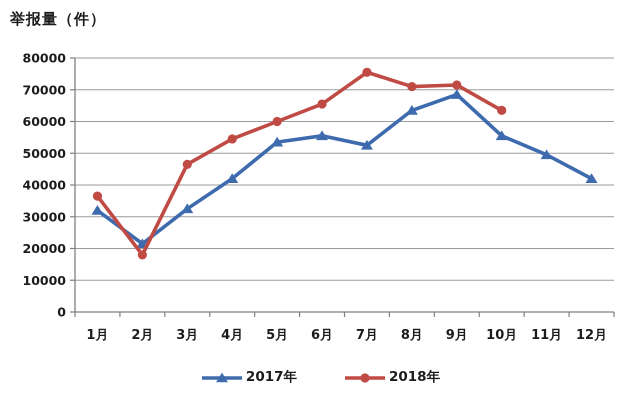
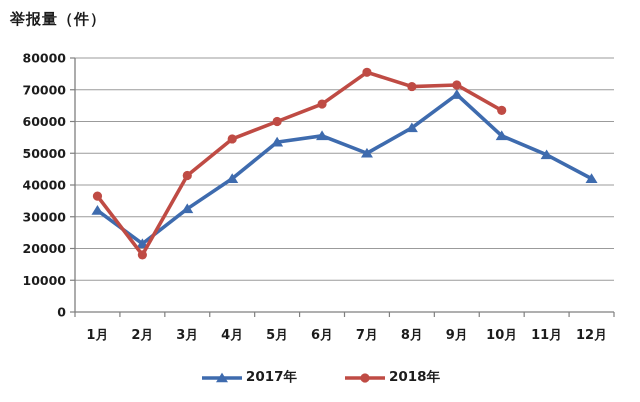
2018年/3月: 46000 -> 43000
2017年/7月: 52000 -> 50000
2017年/8月: 64000 -> 58000
